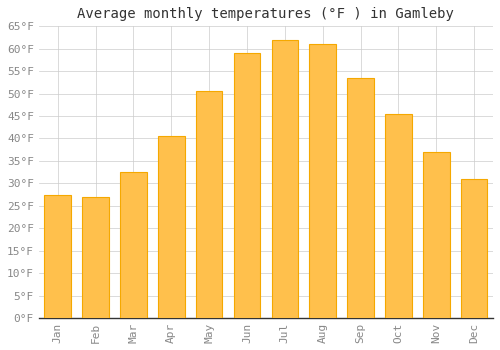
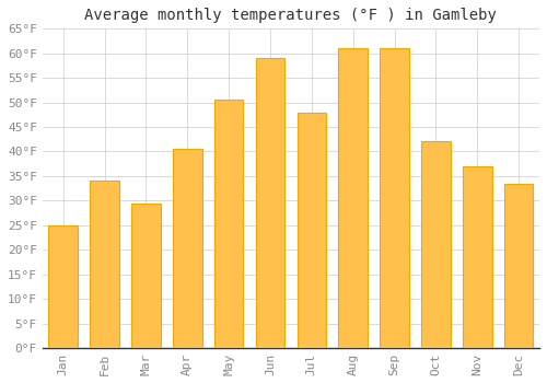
Jan: 27.5°F -> 25.0°F
Feb: 27.0°F -> 34.0°F
Mar: 32.5°F -> 29.5°F
Jul: 62.0°F -> 48.0°F
Sep: 53.5°F -> 61.0°F
Oct: 45.5°F -> 42.0°F
Dec: 31.0°F -> 33.5°F
